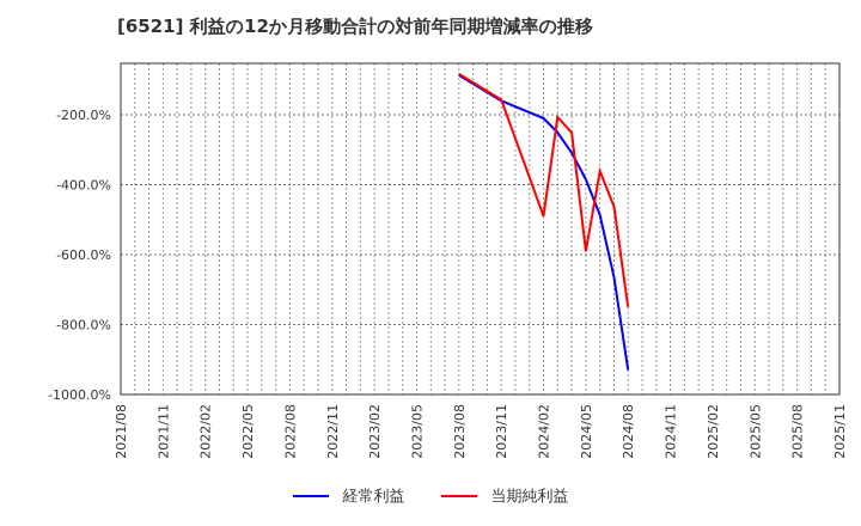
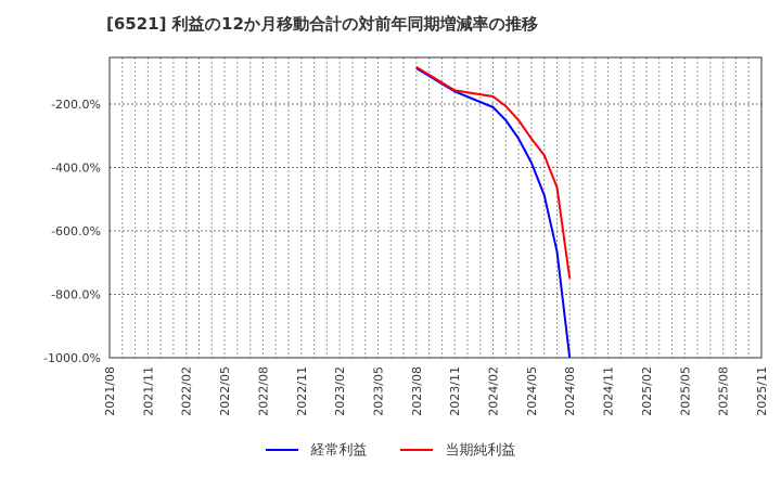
当期純利益/2024/02: -490% -> -180%
当期純利益/2024/05: -590% -> -310%
経常利益/2024/08: -930% -> -1000%
